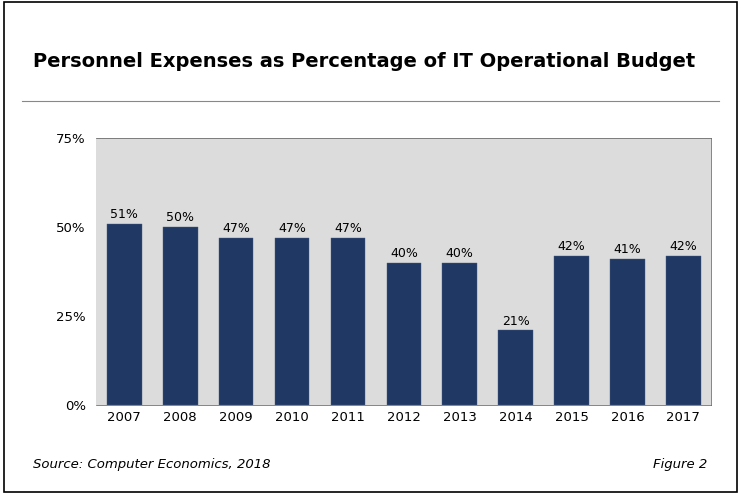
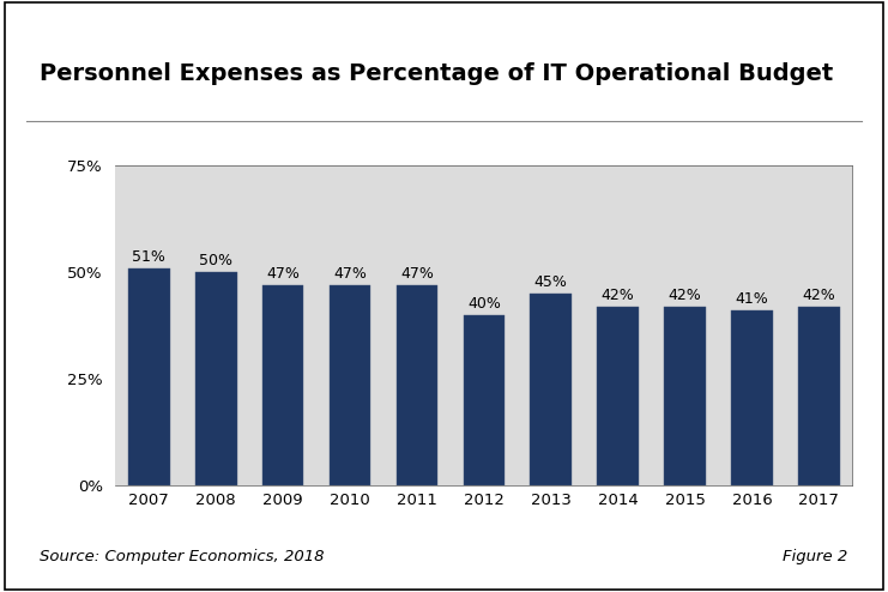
2013: 40% -> 45%
2014: 21% -> 42%
